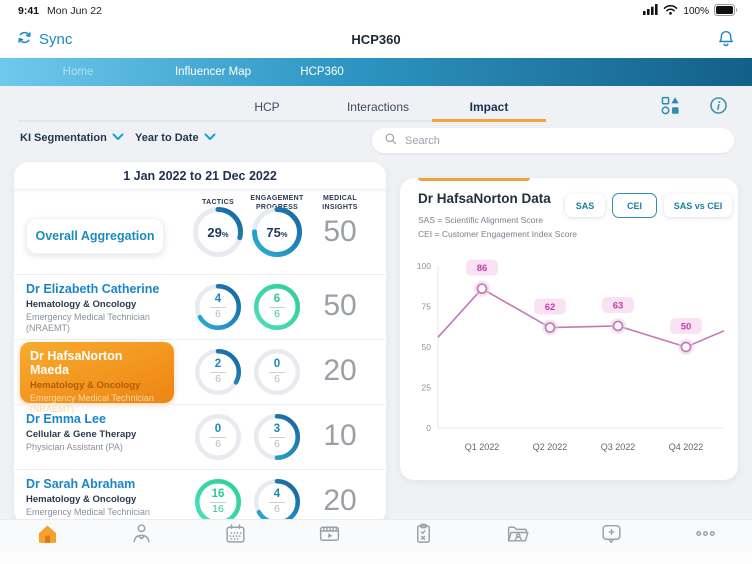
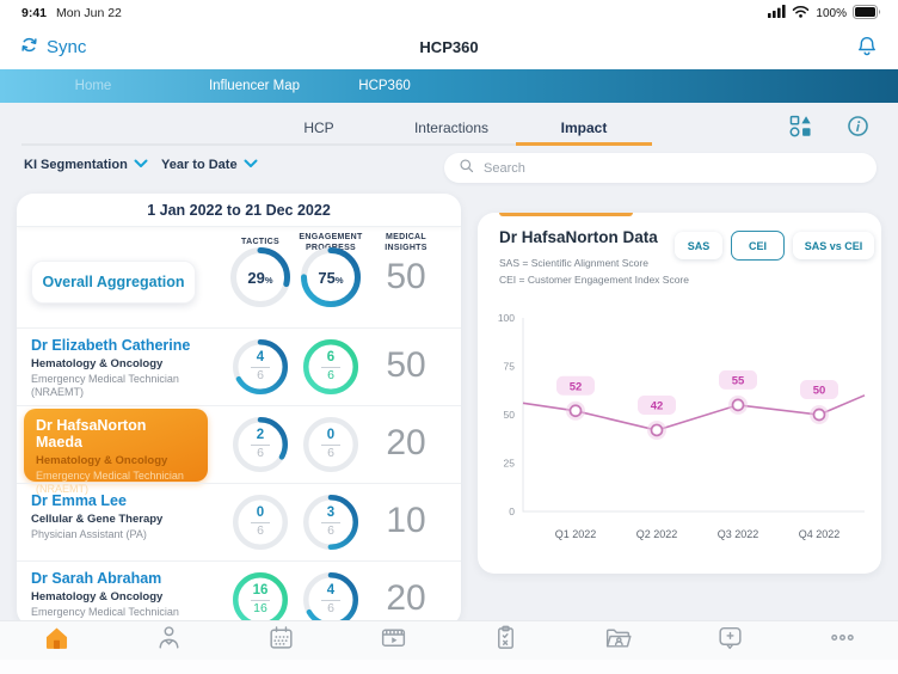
Q1 2022: 86 -> 52
Q2 2022: 62 -> 42
Q3 2022: 63 -> 55
